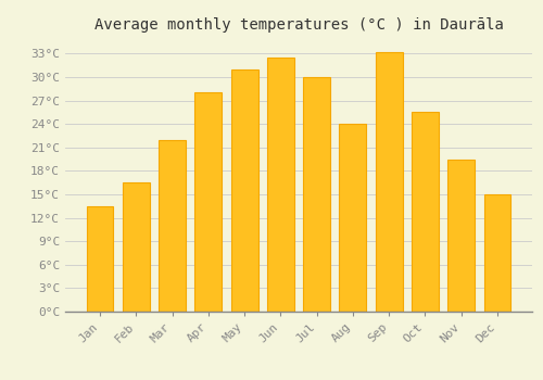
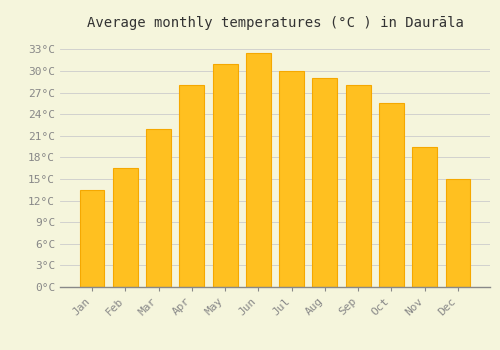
Aug: 24.0°C -> 29.0°C
Sep: 33.2°C -> 28.0°C
